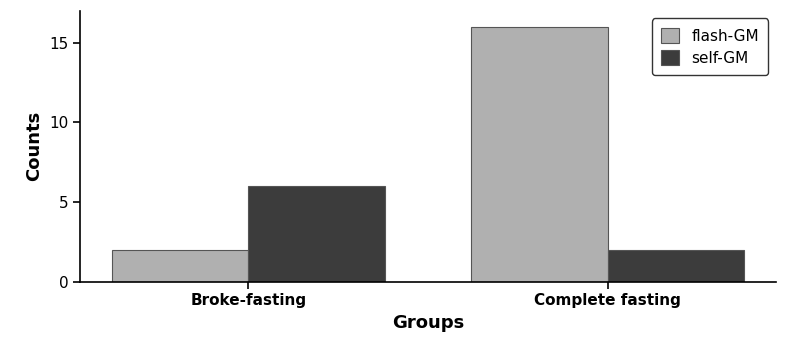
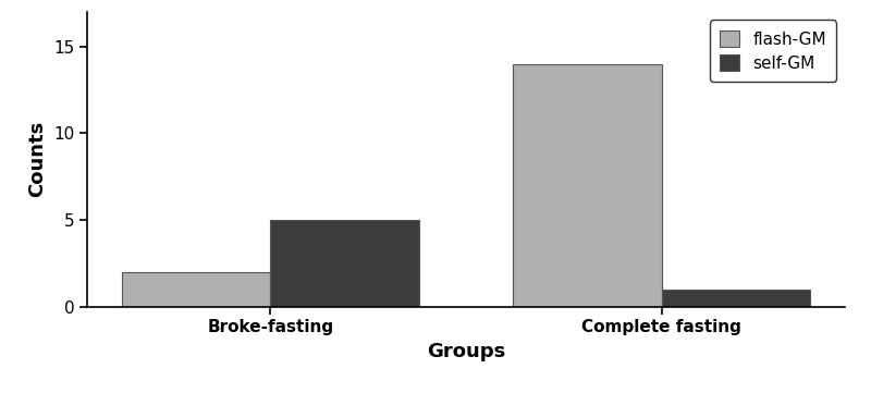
self-GM/Broke-fasting: 6 -> 5
flash-GM/Complete fasting: 16 -> 14
self-GM/Complete fasting: 2 -> 1
